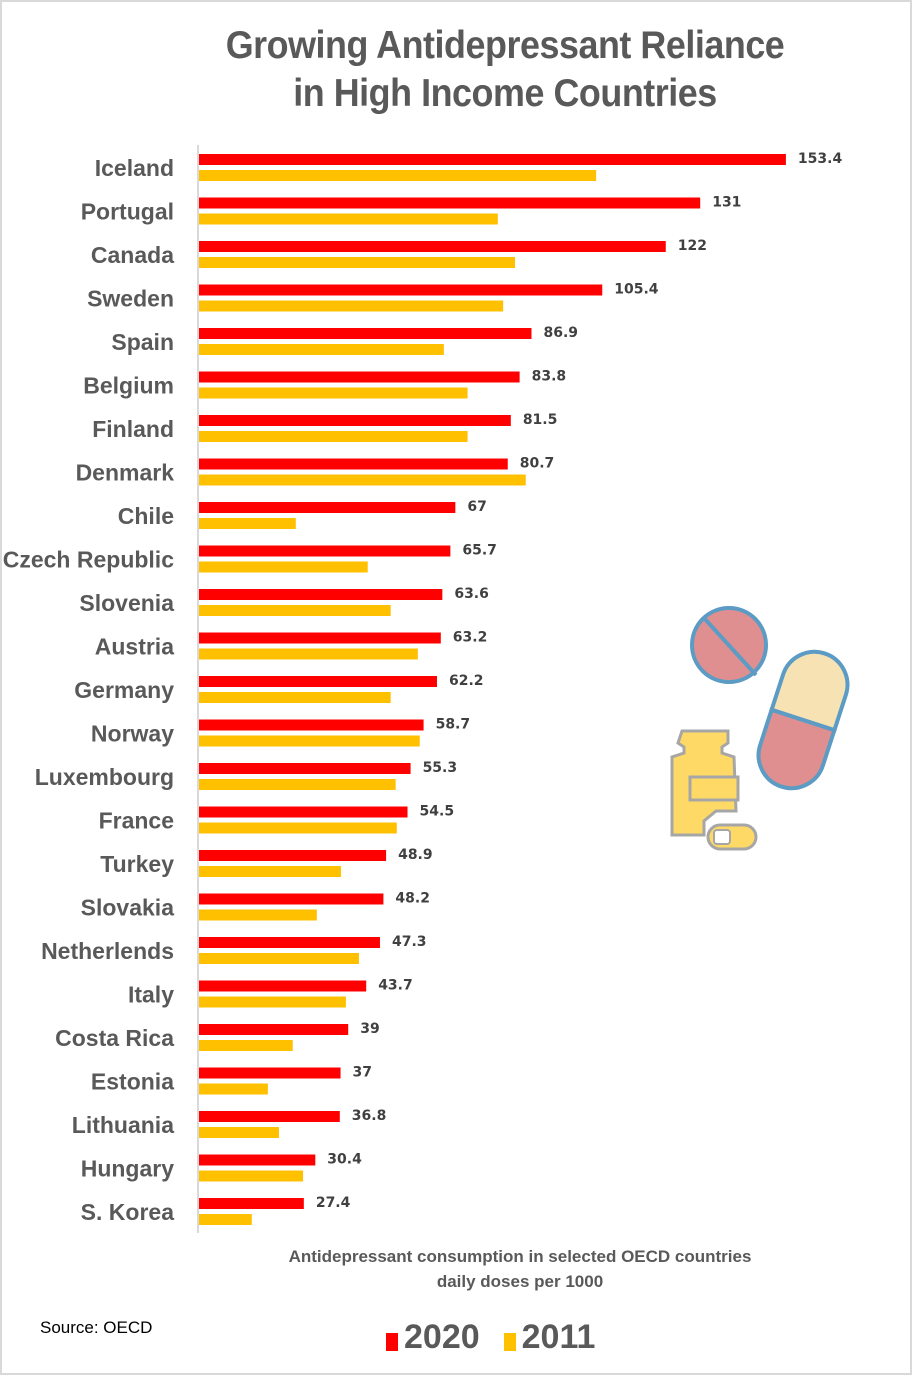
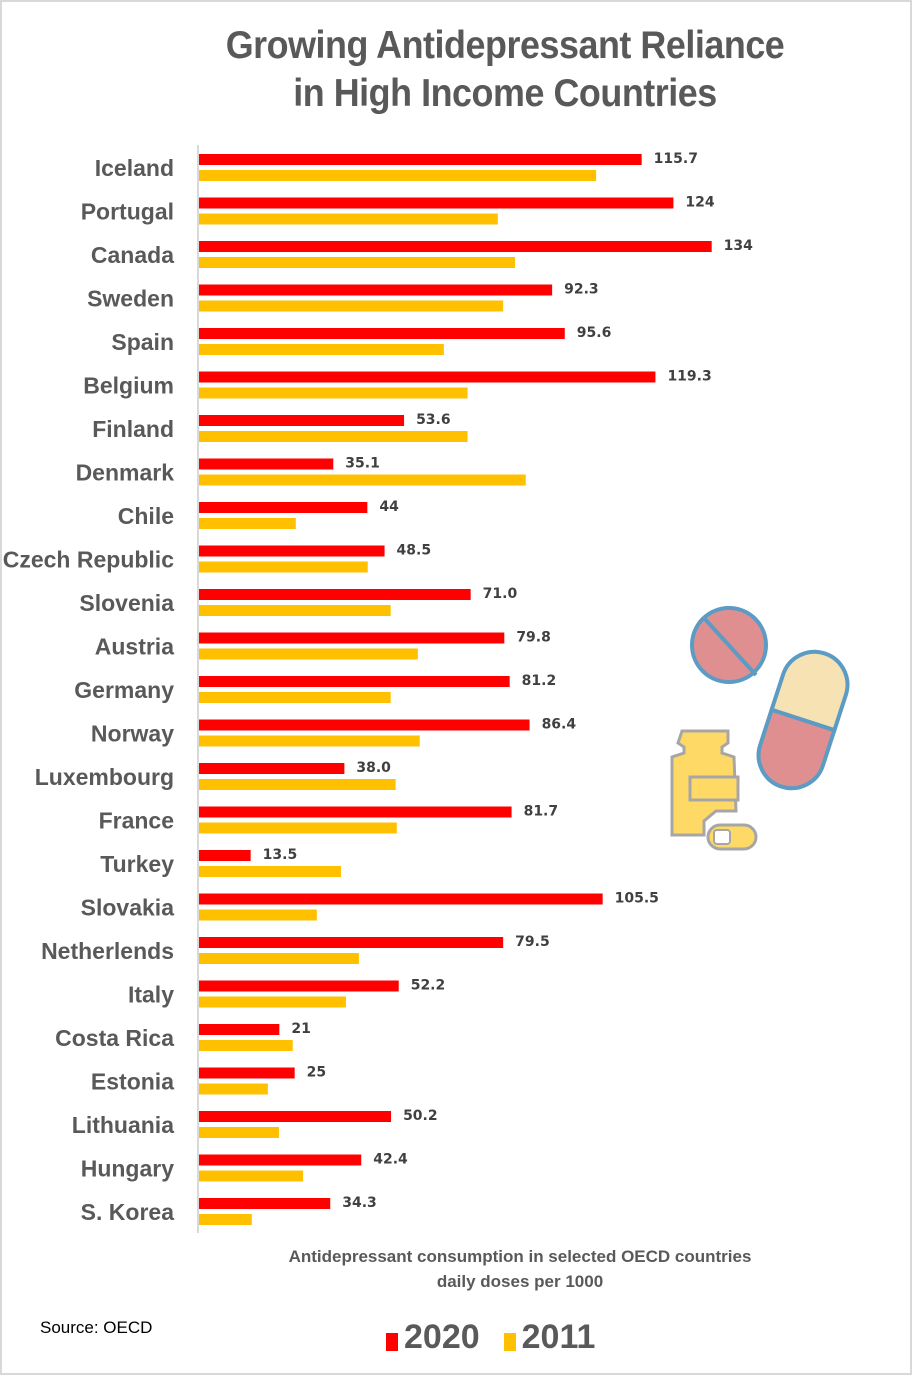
2020/Iceland: 153.4 -> 115.7
2020/Portugal: 131 -> 124
2020/Canada: 122 -> 134
2020/Sweden: 105.4 -> 92.3
2020/Spain: 86.9 -> 95.6
2020/Belgium: 83.8 -> 119.3
2020/Finland: 81.5 -> 53.6
2020/Denmark: 80.7 -> 35.1
2020/Chile: 67 -> 44
2020/Czech Republic: 65.7 -> 48.5
2020/Slovenia: 63.6 -> 71.0
2020/Austria: 63.2 -> 79.8
2020/Germany: 62.2 -> 81.2
2020/Norway: 58.7 -> 86.4
2020/Luxembourg: 55.3 -> 38.0
2020/France: 54.5 -> 81.7
2020/Turkey: 48.9 -> 13.5
2020/Slovakia: 48.2 -> 105.5
2020/Netherlends: 47.3 -> 79.5
2020/Italy: 43.7 -> 52.2
2020/Costa Rica: 39 -> 21
2020/Estonia: 37 -> 25
2020/Lithuania: 36.8 -> 50.2
2020/Hungary: 30.4 -> 42.4
2020/S. Korea: 27.4 -> 34.3
